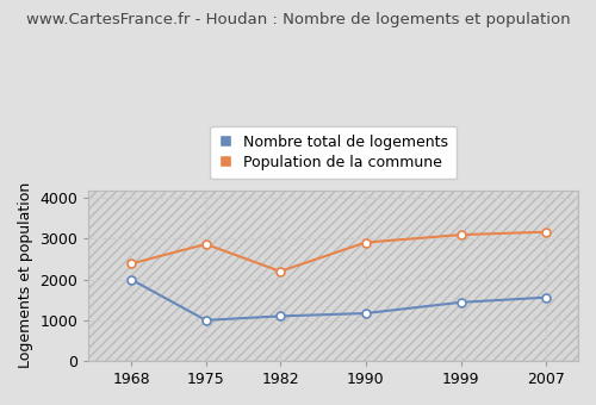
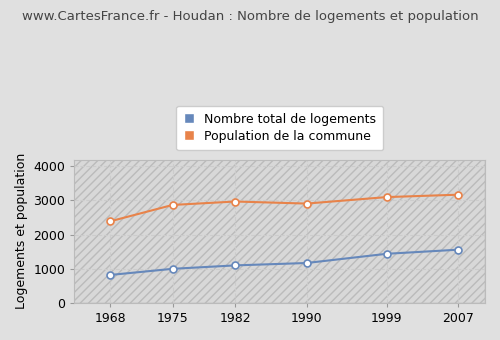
Nombre total de logements/1968: 2000 -> 820
Population de la commune/1982: 2200 -> 2970
